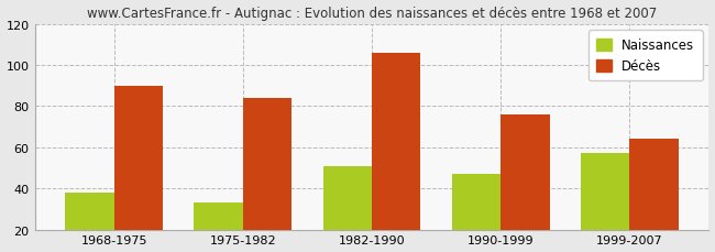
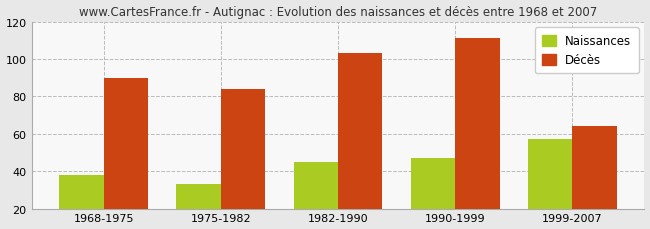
Naissances/1982-1990: 51 -> 45
Décès/1982-1990: 106 -> 103
Décès/1990-1999: 76 -> 111
